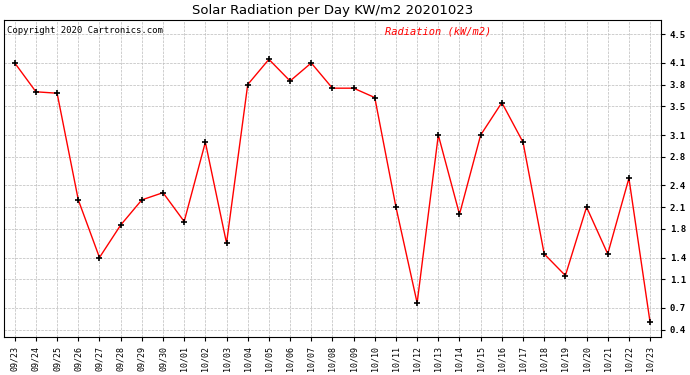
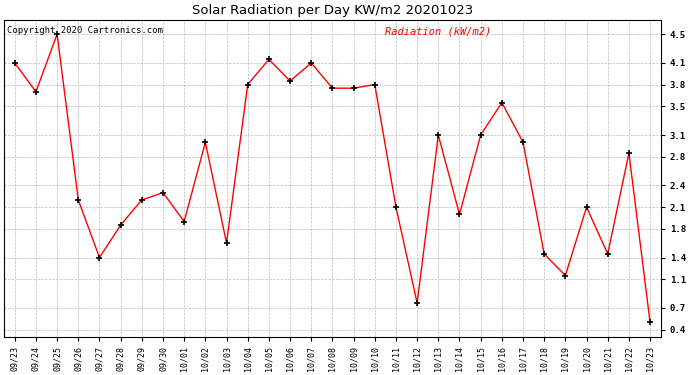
09/25: 3.68 -> 4.50
10/10: 3.62 -> 3.80
10/22: 2.50 -> 2.85
